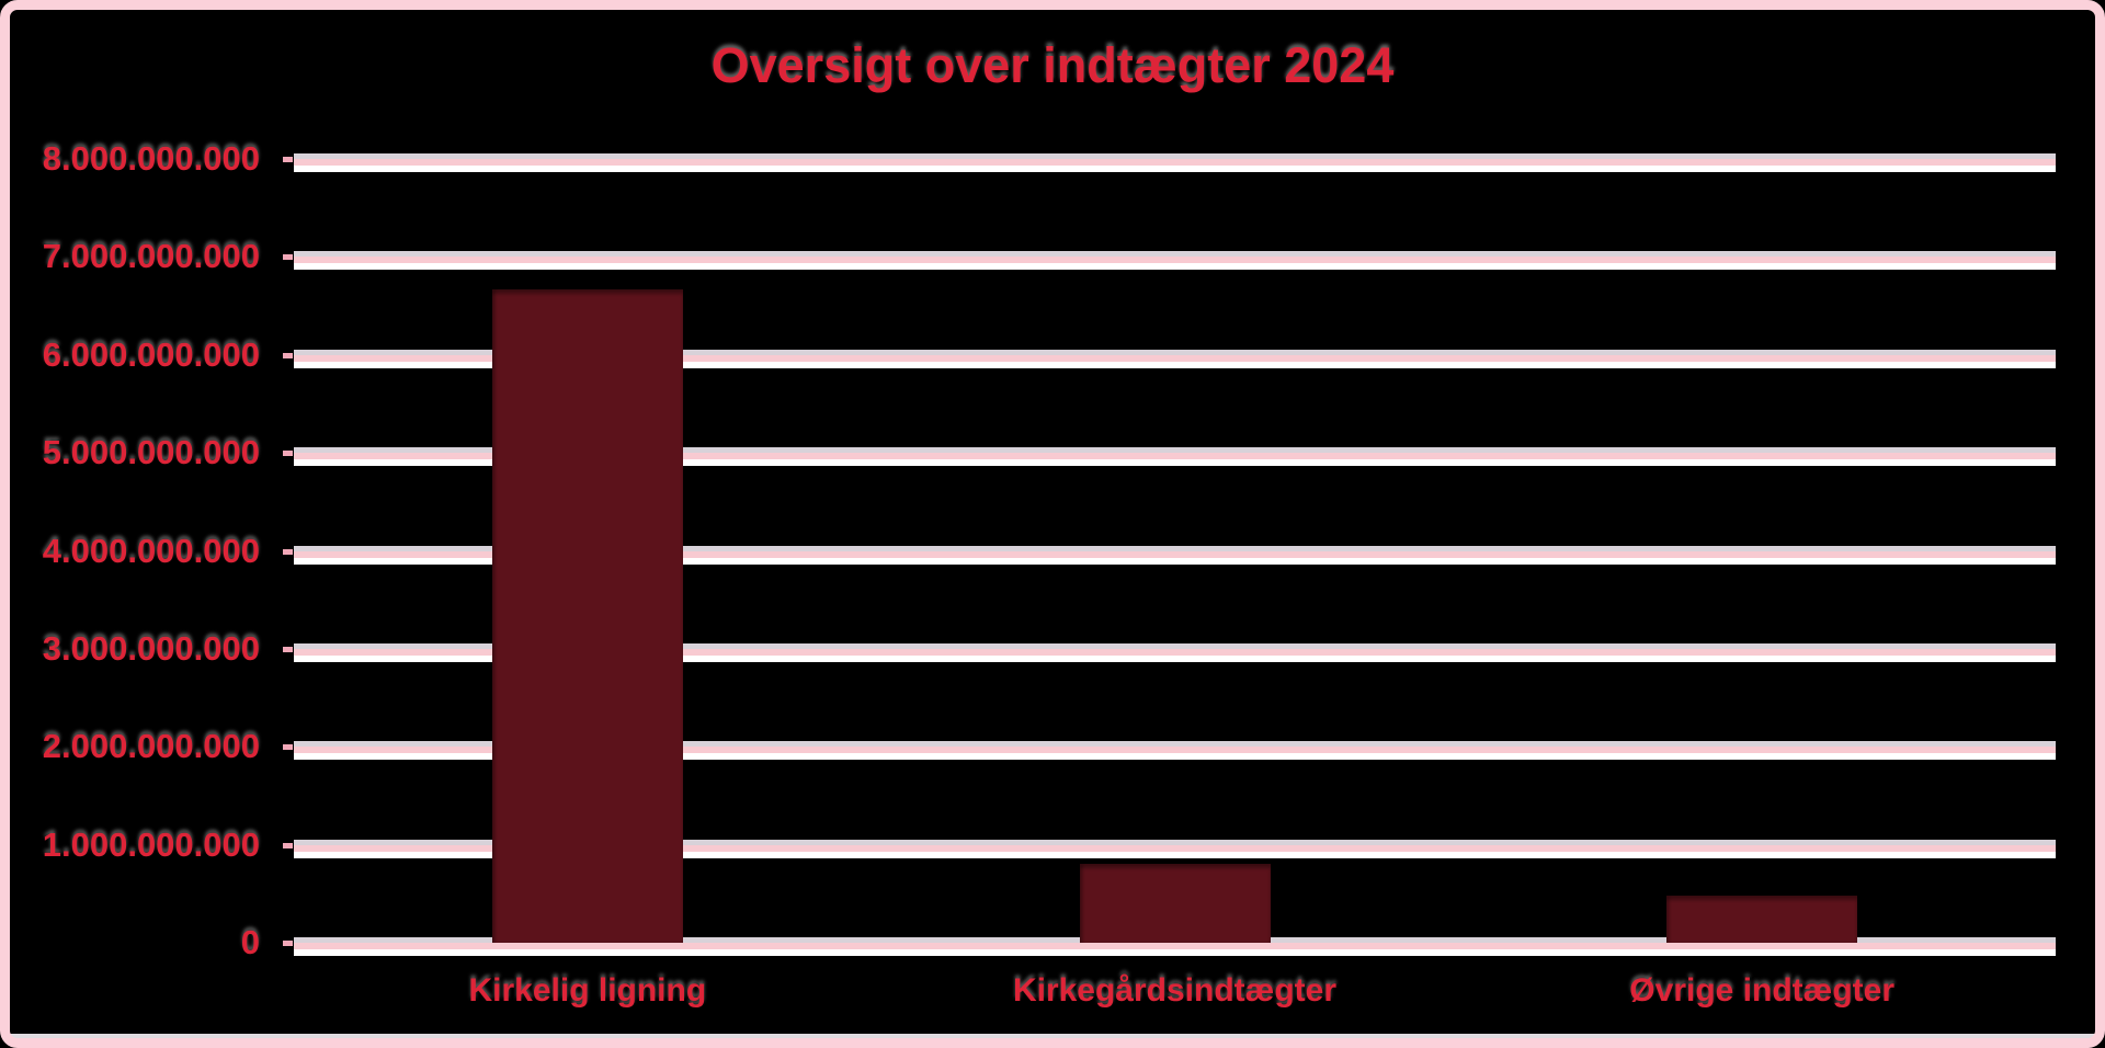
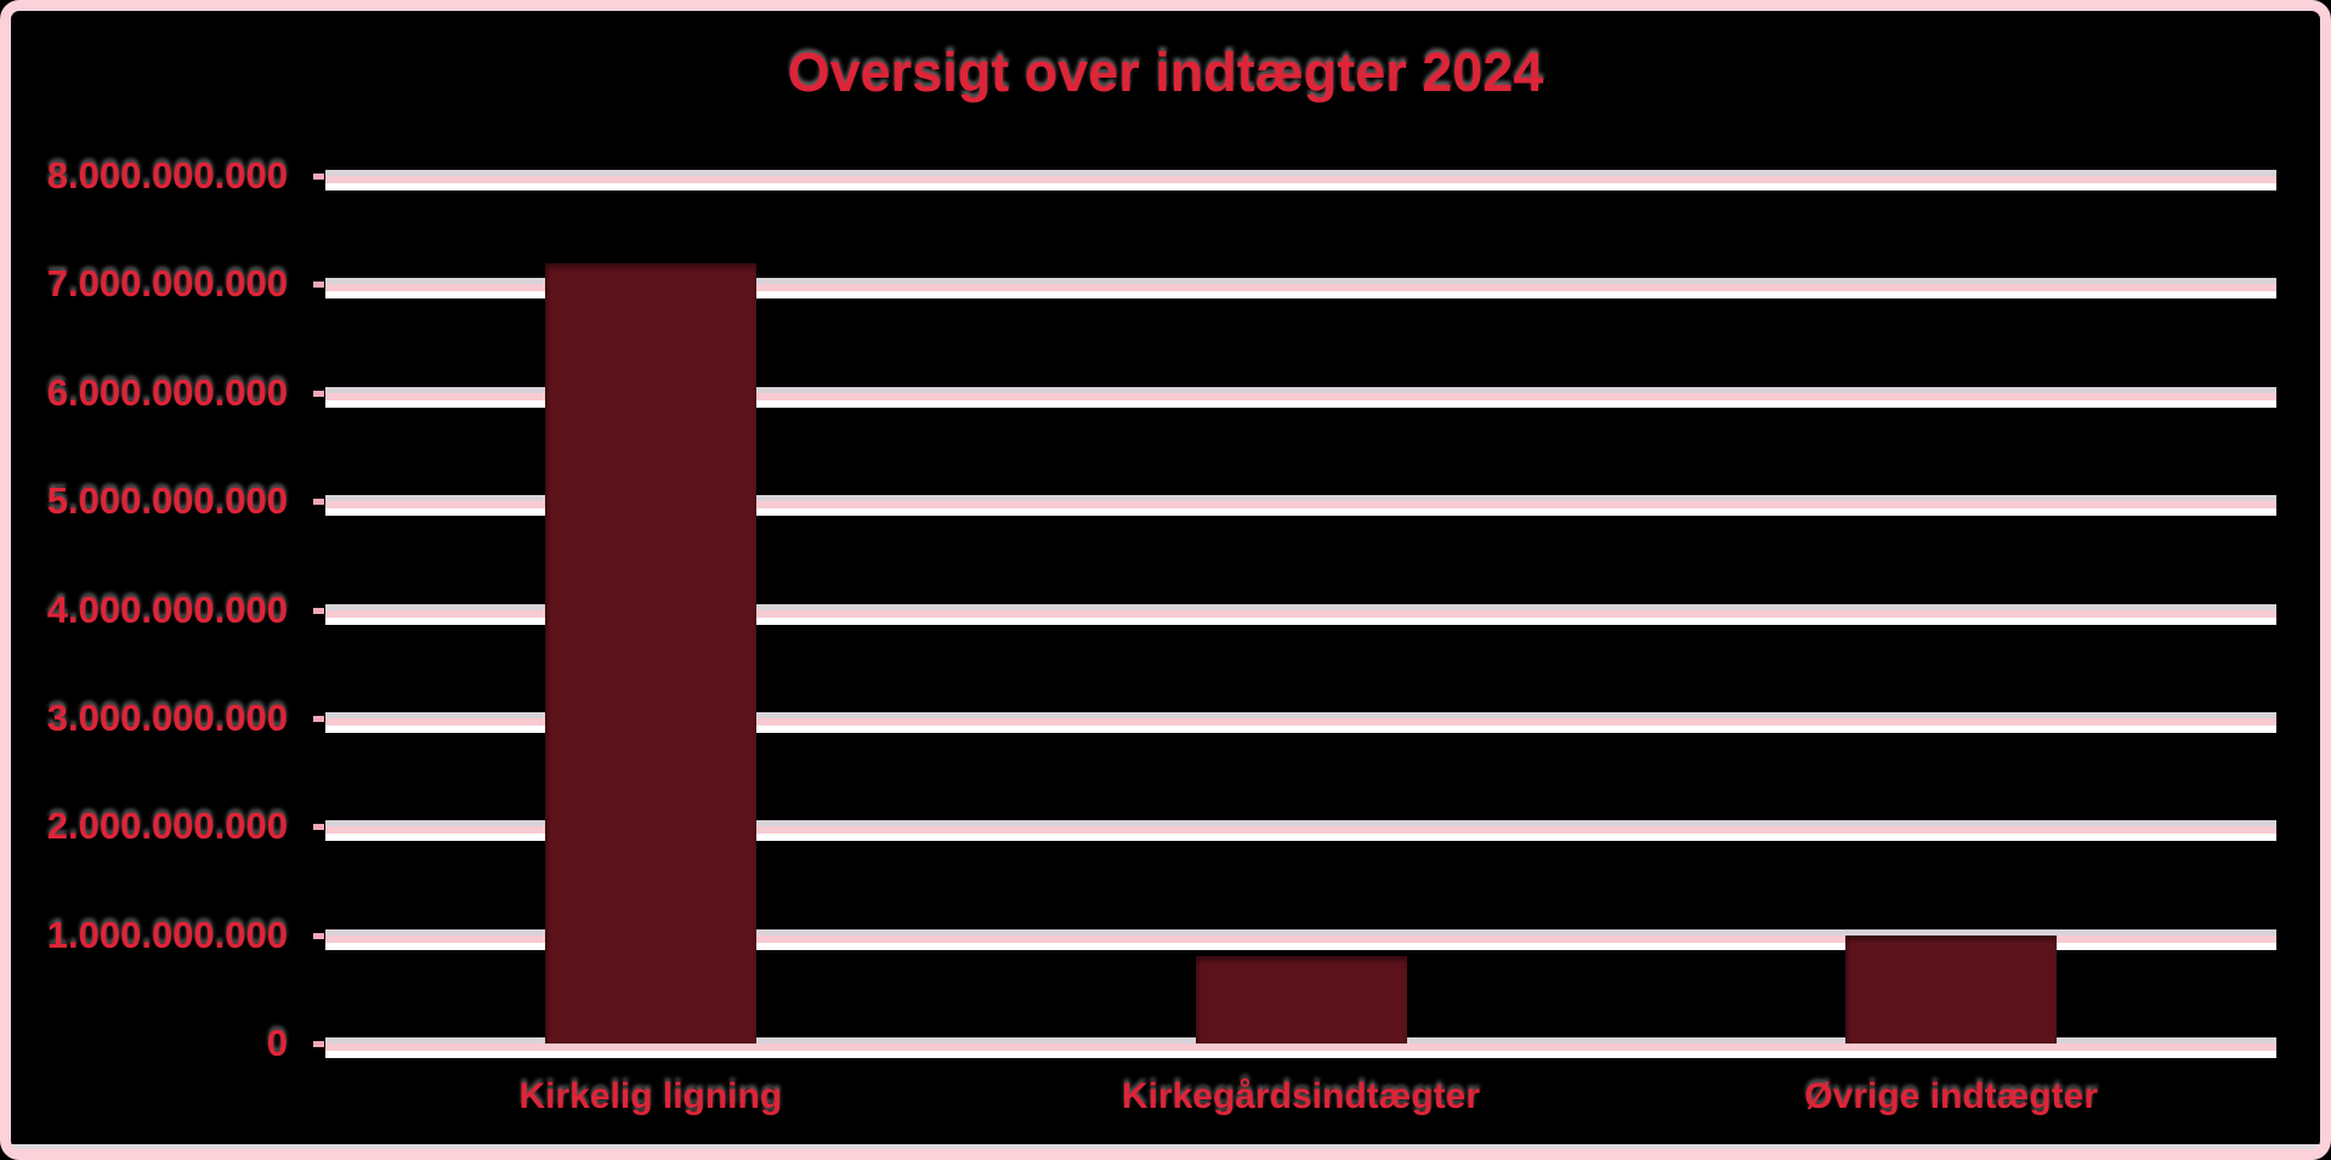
Kirkelig ligning: 6700000000 -> 7200000000
Øvrige indtægter: 500000000 -> 1000000000
